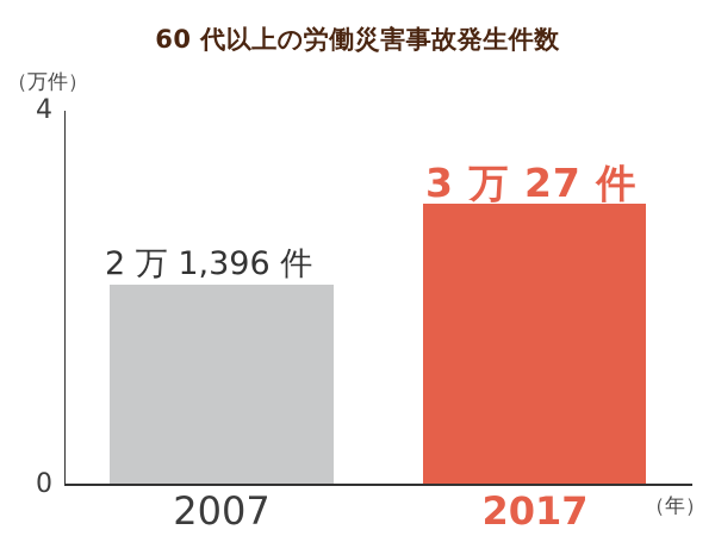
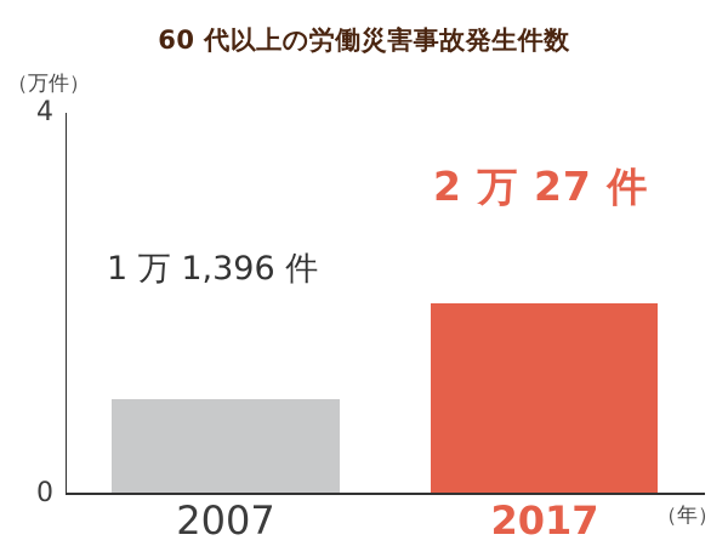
2007: 2 -> 1
2017: 3 -> 2
